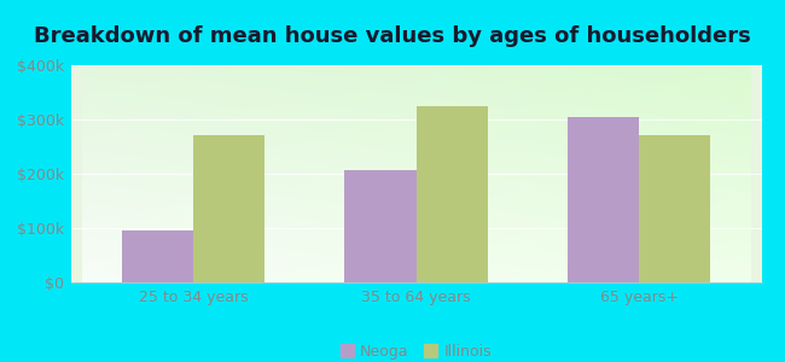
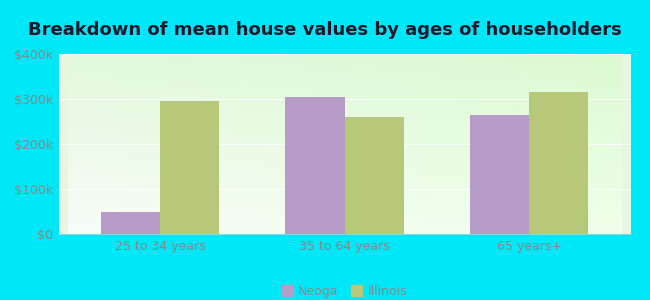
Neoga/25 to 34 years: $95k -> $50k
Illinois/25 to 34 years: $272k -> $295k
Neoga/35 to 64 years: $207k -> $305k
Illinois/35 to 64 years: $325k -> $260k
Neoga/65 years+: $305k -> $265k
Illinois/65 years+: $270k -> $315k
